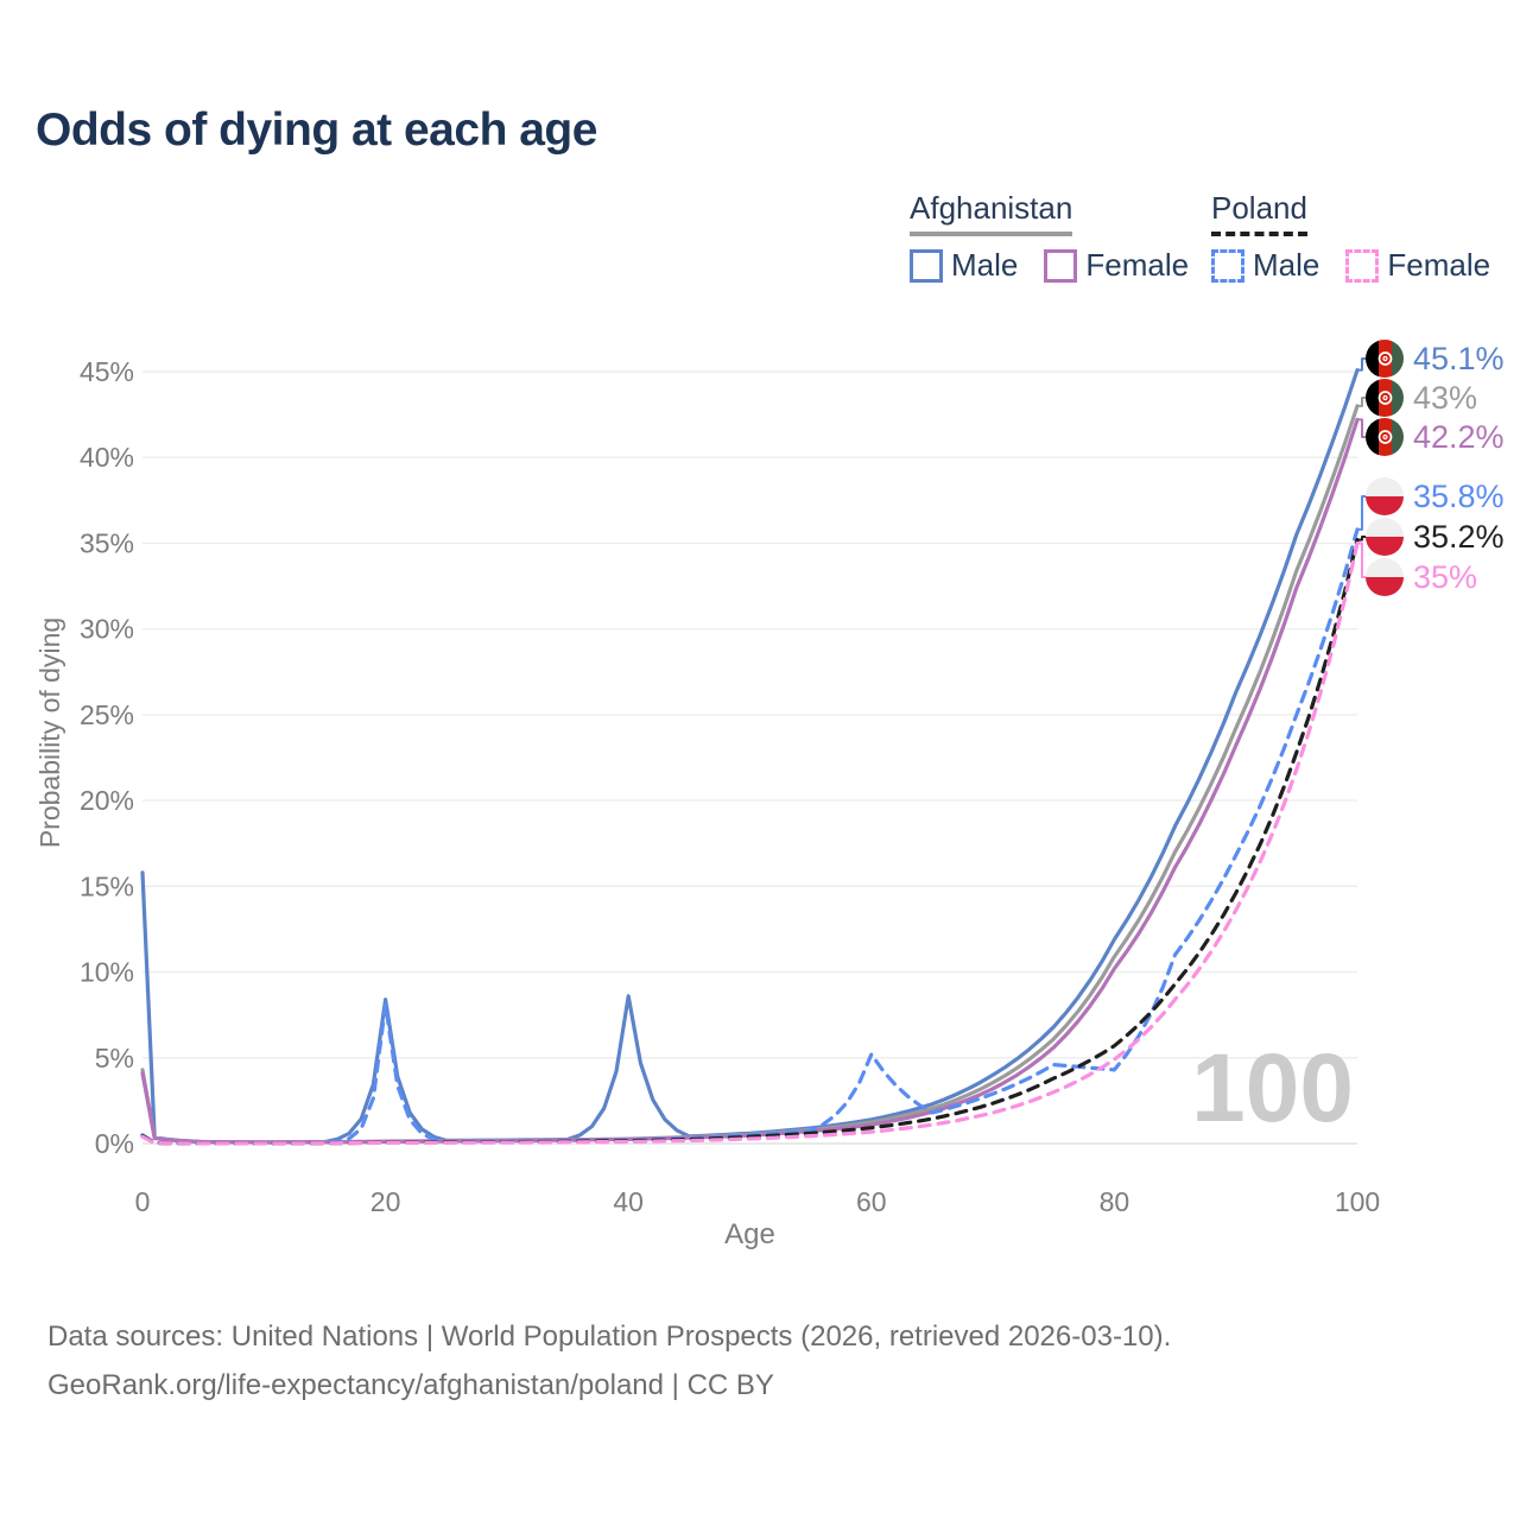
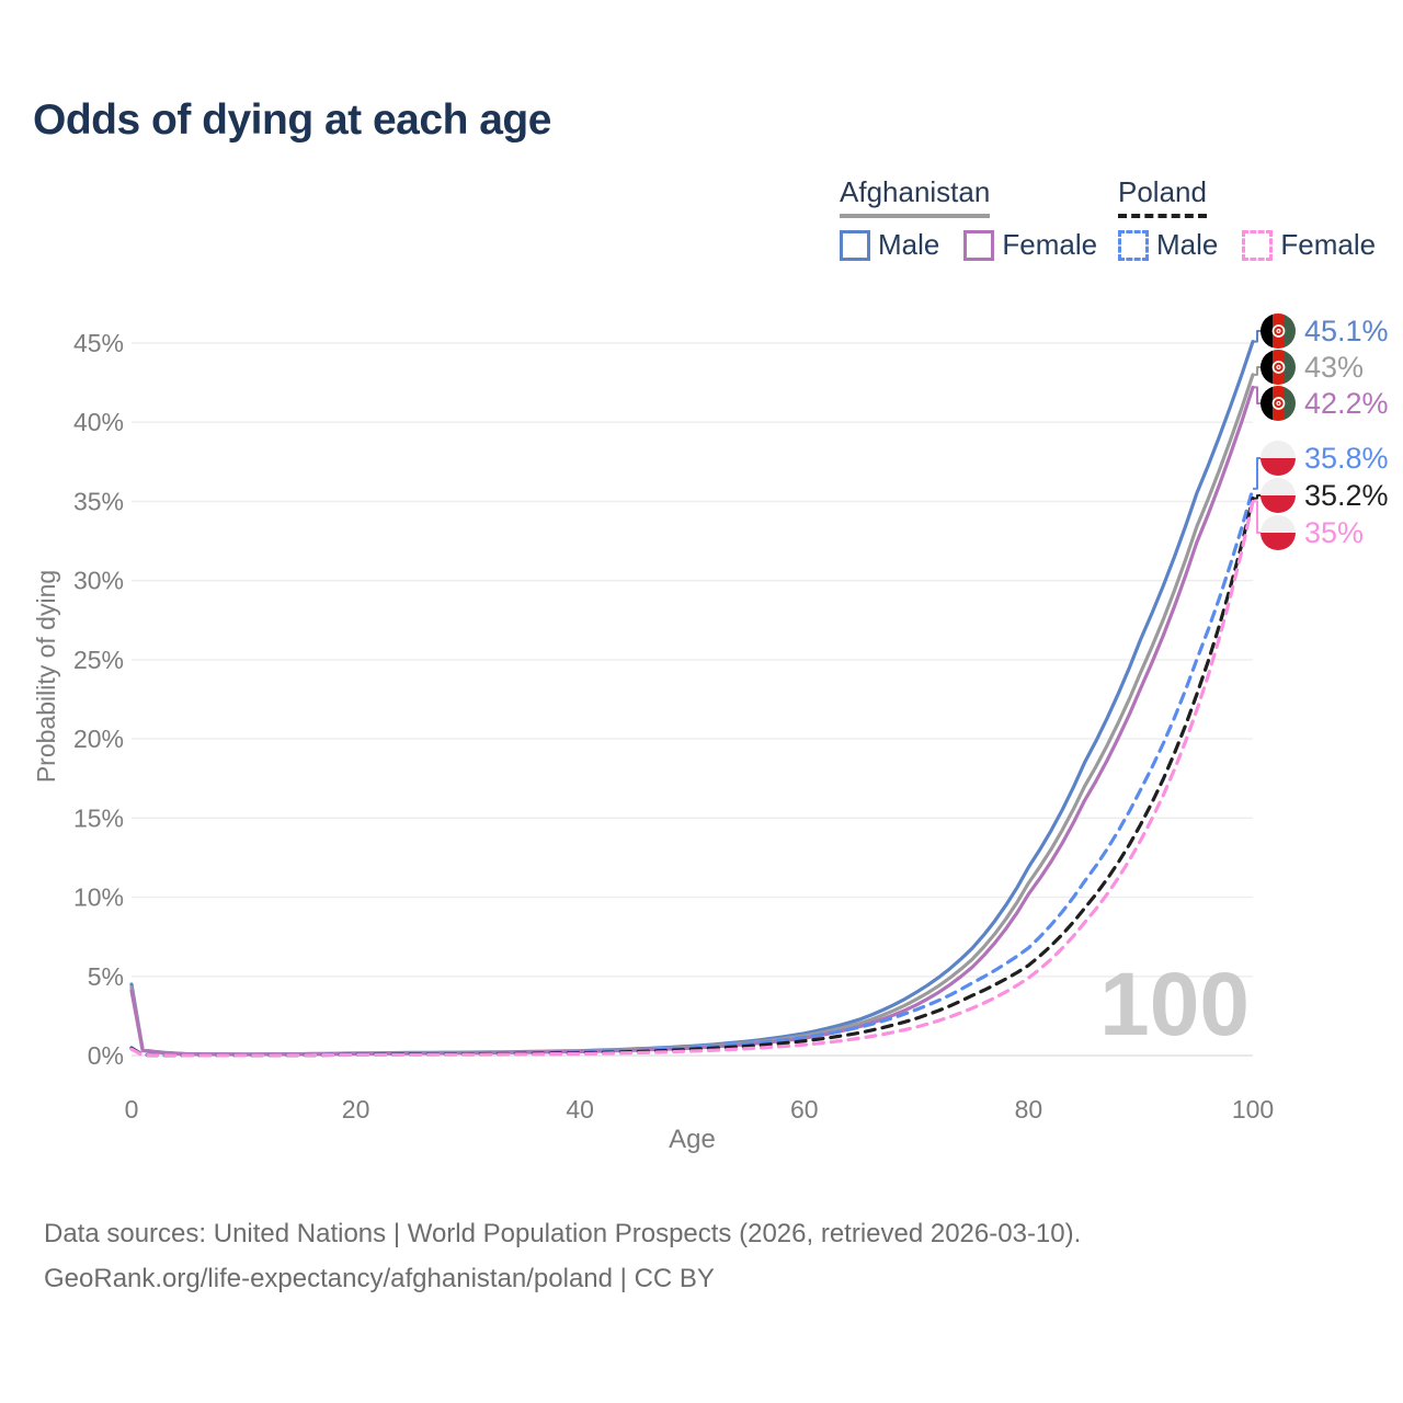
Afghanistan Male/0: 15.8% -> 4.5%
Afghanistan Male/20: 8.4% -> 0.1%
Poland Male/20: 8.1% -> 0.1%
Afghanistan Male/40: 8.6% -> 0.3%
Poland Male/60: 5.2% -> 1.1%
Poland Male/80: 4.3% -> 6.8%
